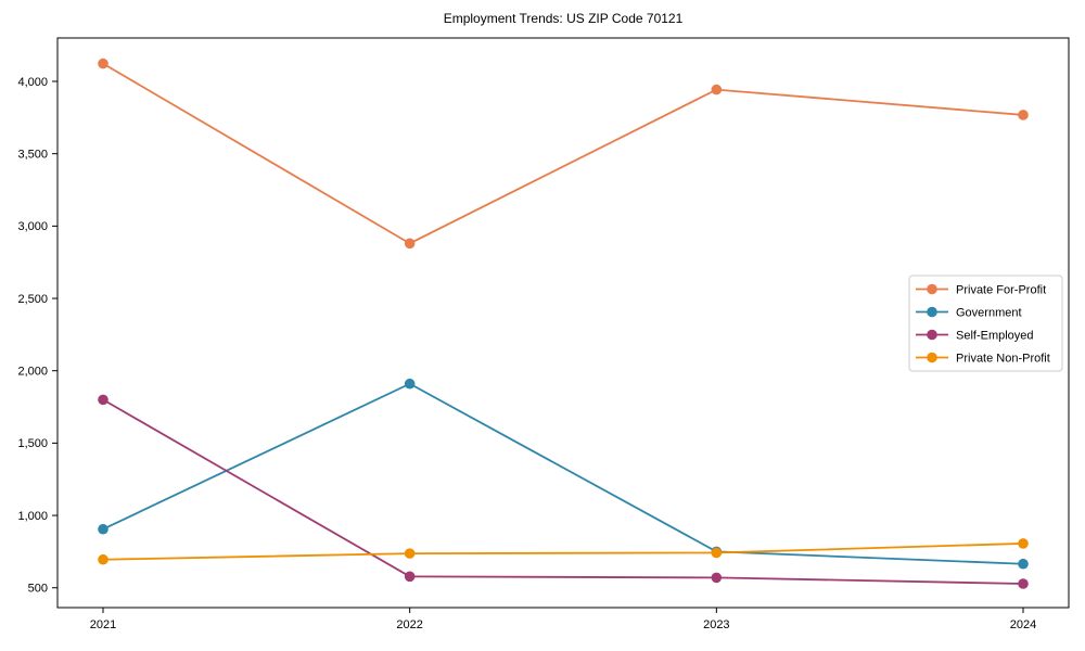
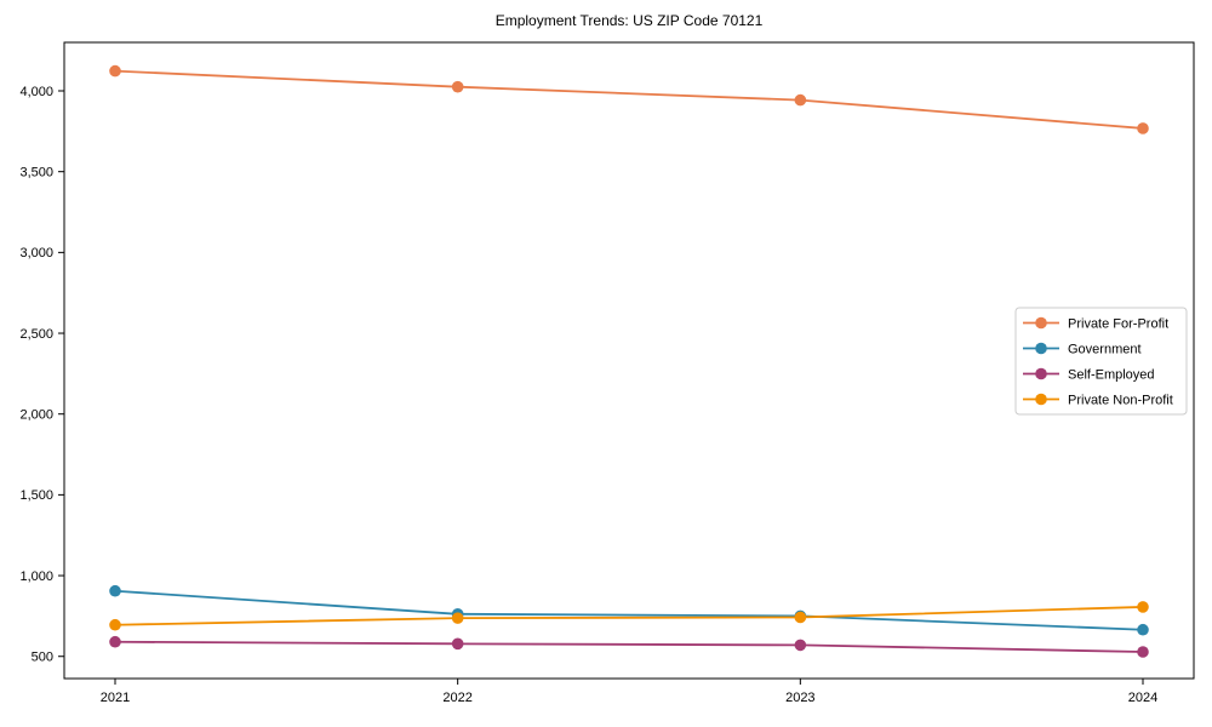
Self-Employed/2021: 1800 -> 590
Private For-Profit/2022: 2880 -> 4020
Government/2022: 1910 -> 760
